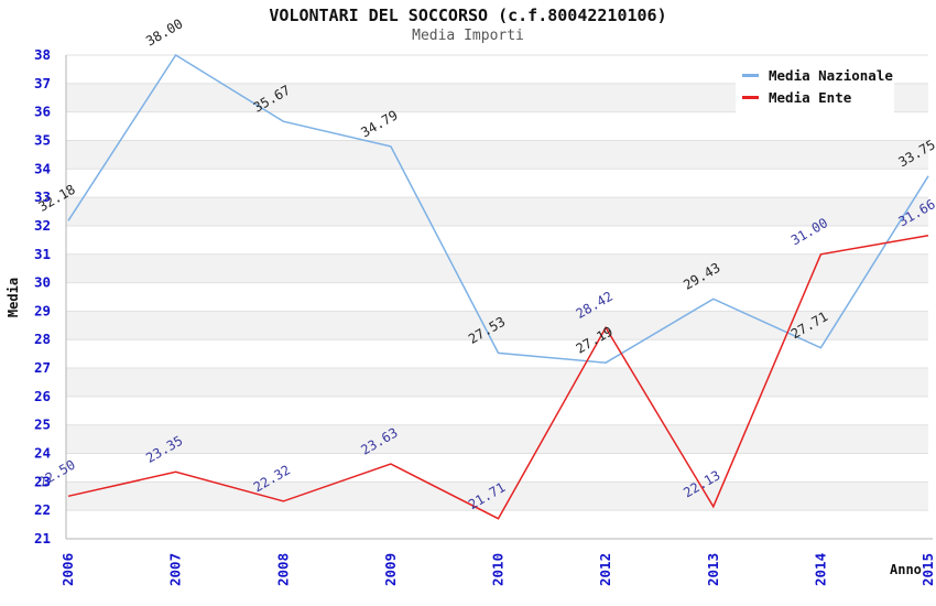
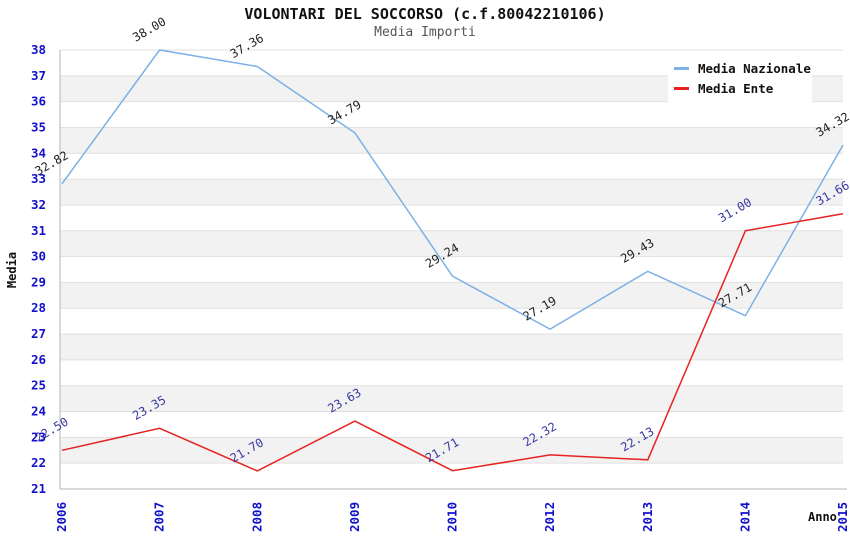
Media Nazionale/2006: 32.18 -> 32.82
Media Nazionale/2008: 35.67 -> 37.36
Media Ente/2008: 22.32 -> 21.70
Media Nazionale/2010: 27.53 -> 29.24
Media Ente/2012: 28.42 -> 22.32
Media Nazionale/2015: 33.75 -> 34.32
